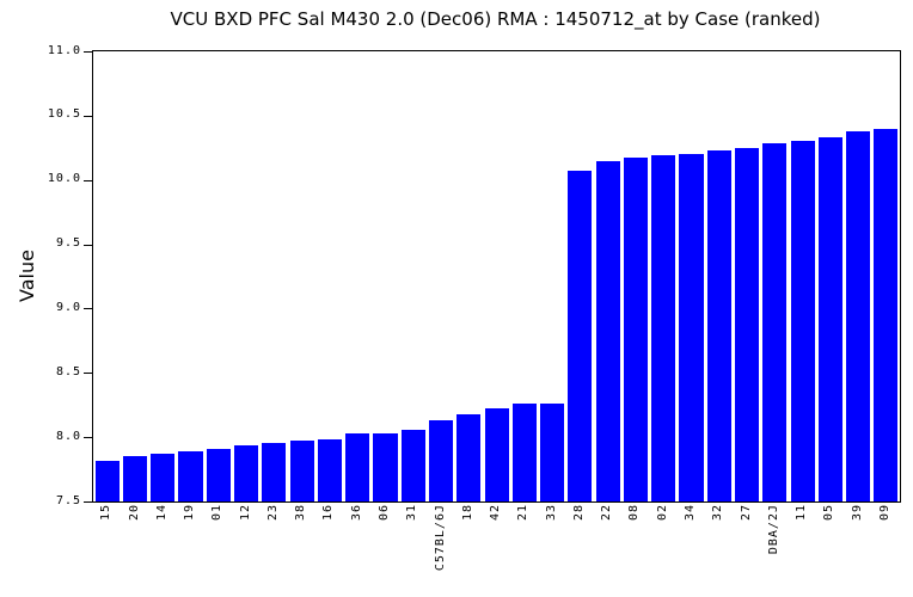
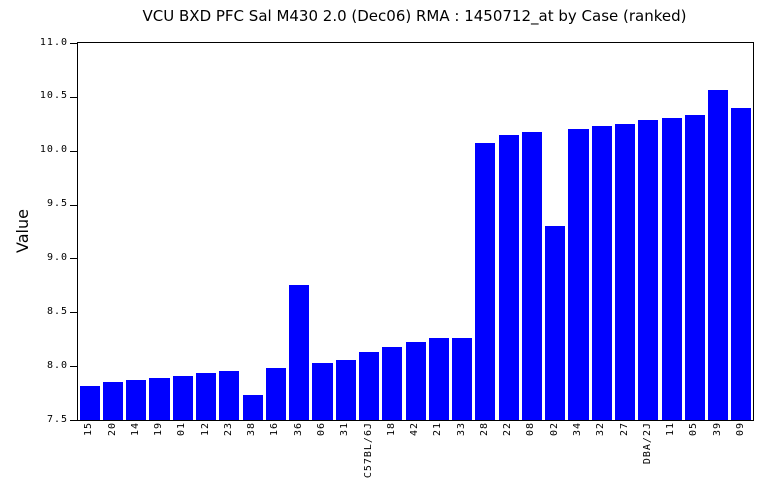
38: 7.97 -> 7.73
36: 8.03 -> 8.75
02: 10.19 -> 9.30
39: 10.38 -> 10.56
